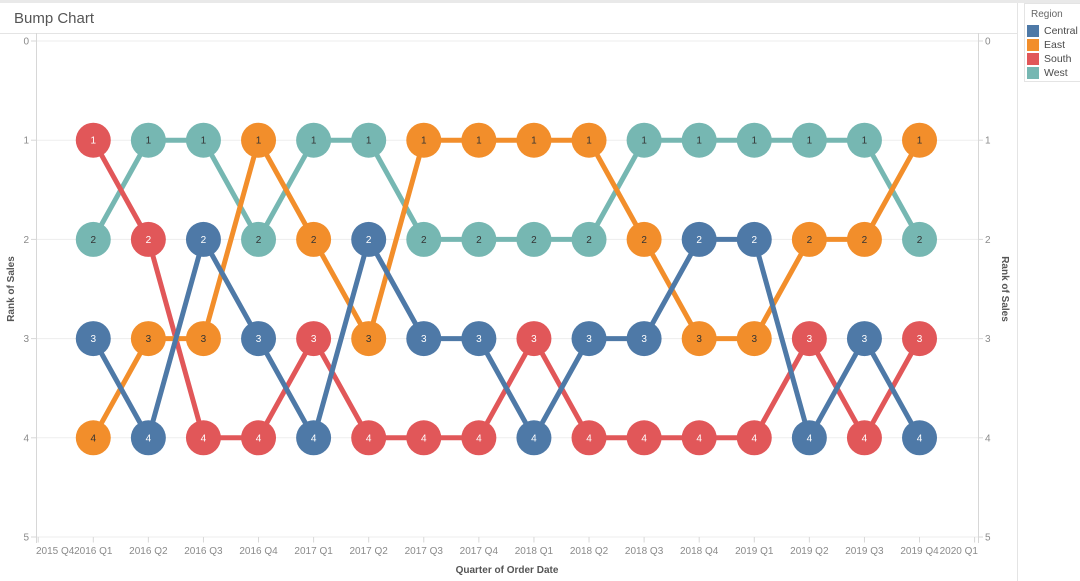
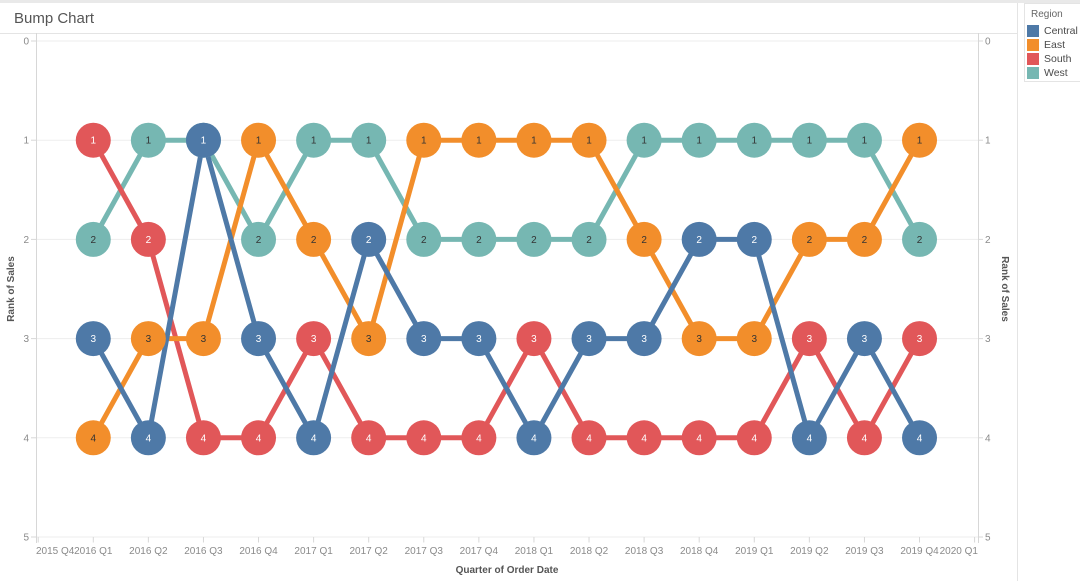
Central/2016 Q3: 2 -> 1
